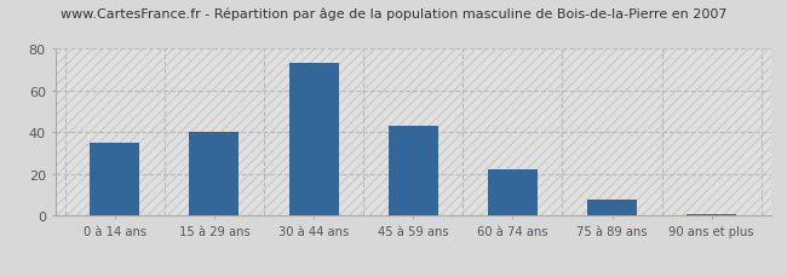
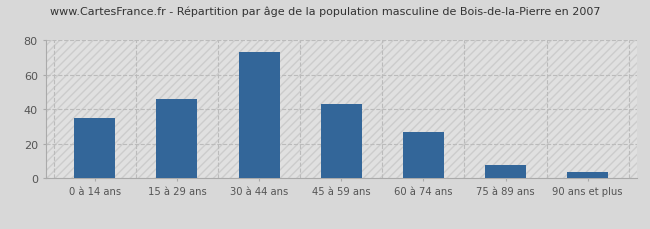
15 à 29 ans: 40 -> 46
60 à 74 ans: 22 -> 27
90 ans et plus: 1 -> 4
